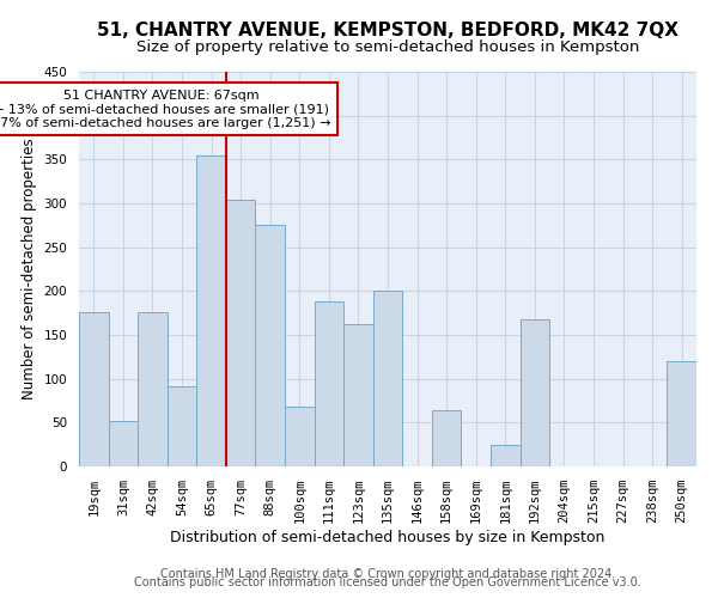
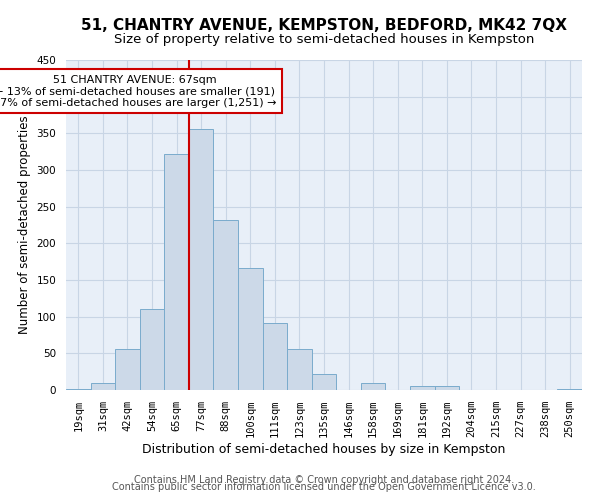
19sqm: 176 -> 2
31sqm: 52 -> 10
42sqm: 176 -> 56
54sqm: 92 -> 110
65sqm: 354 -> 322
77sqm: 304 -> 356
88sqm: 276 -> 232
100sqm: 68 -> 167
111sqm: 188 -> 91
123sqm: 162 -> 56
135sqm: 200 -> 22
158sqm: 64 -> 10
181sqm: 24 -> 5
192sqm: 168 -> 5
250sqm: 120 -> 1
